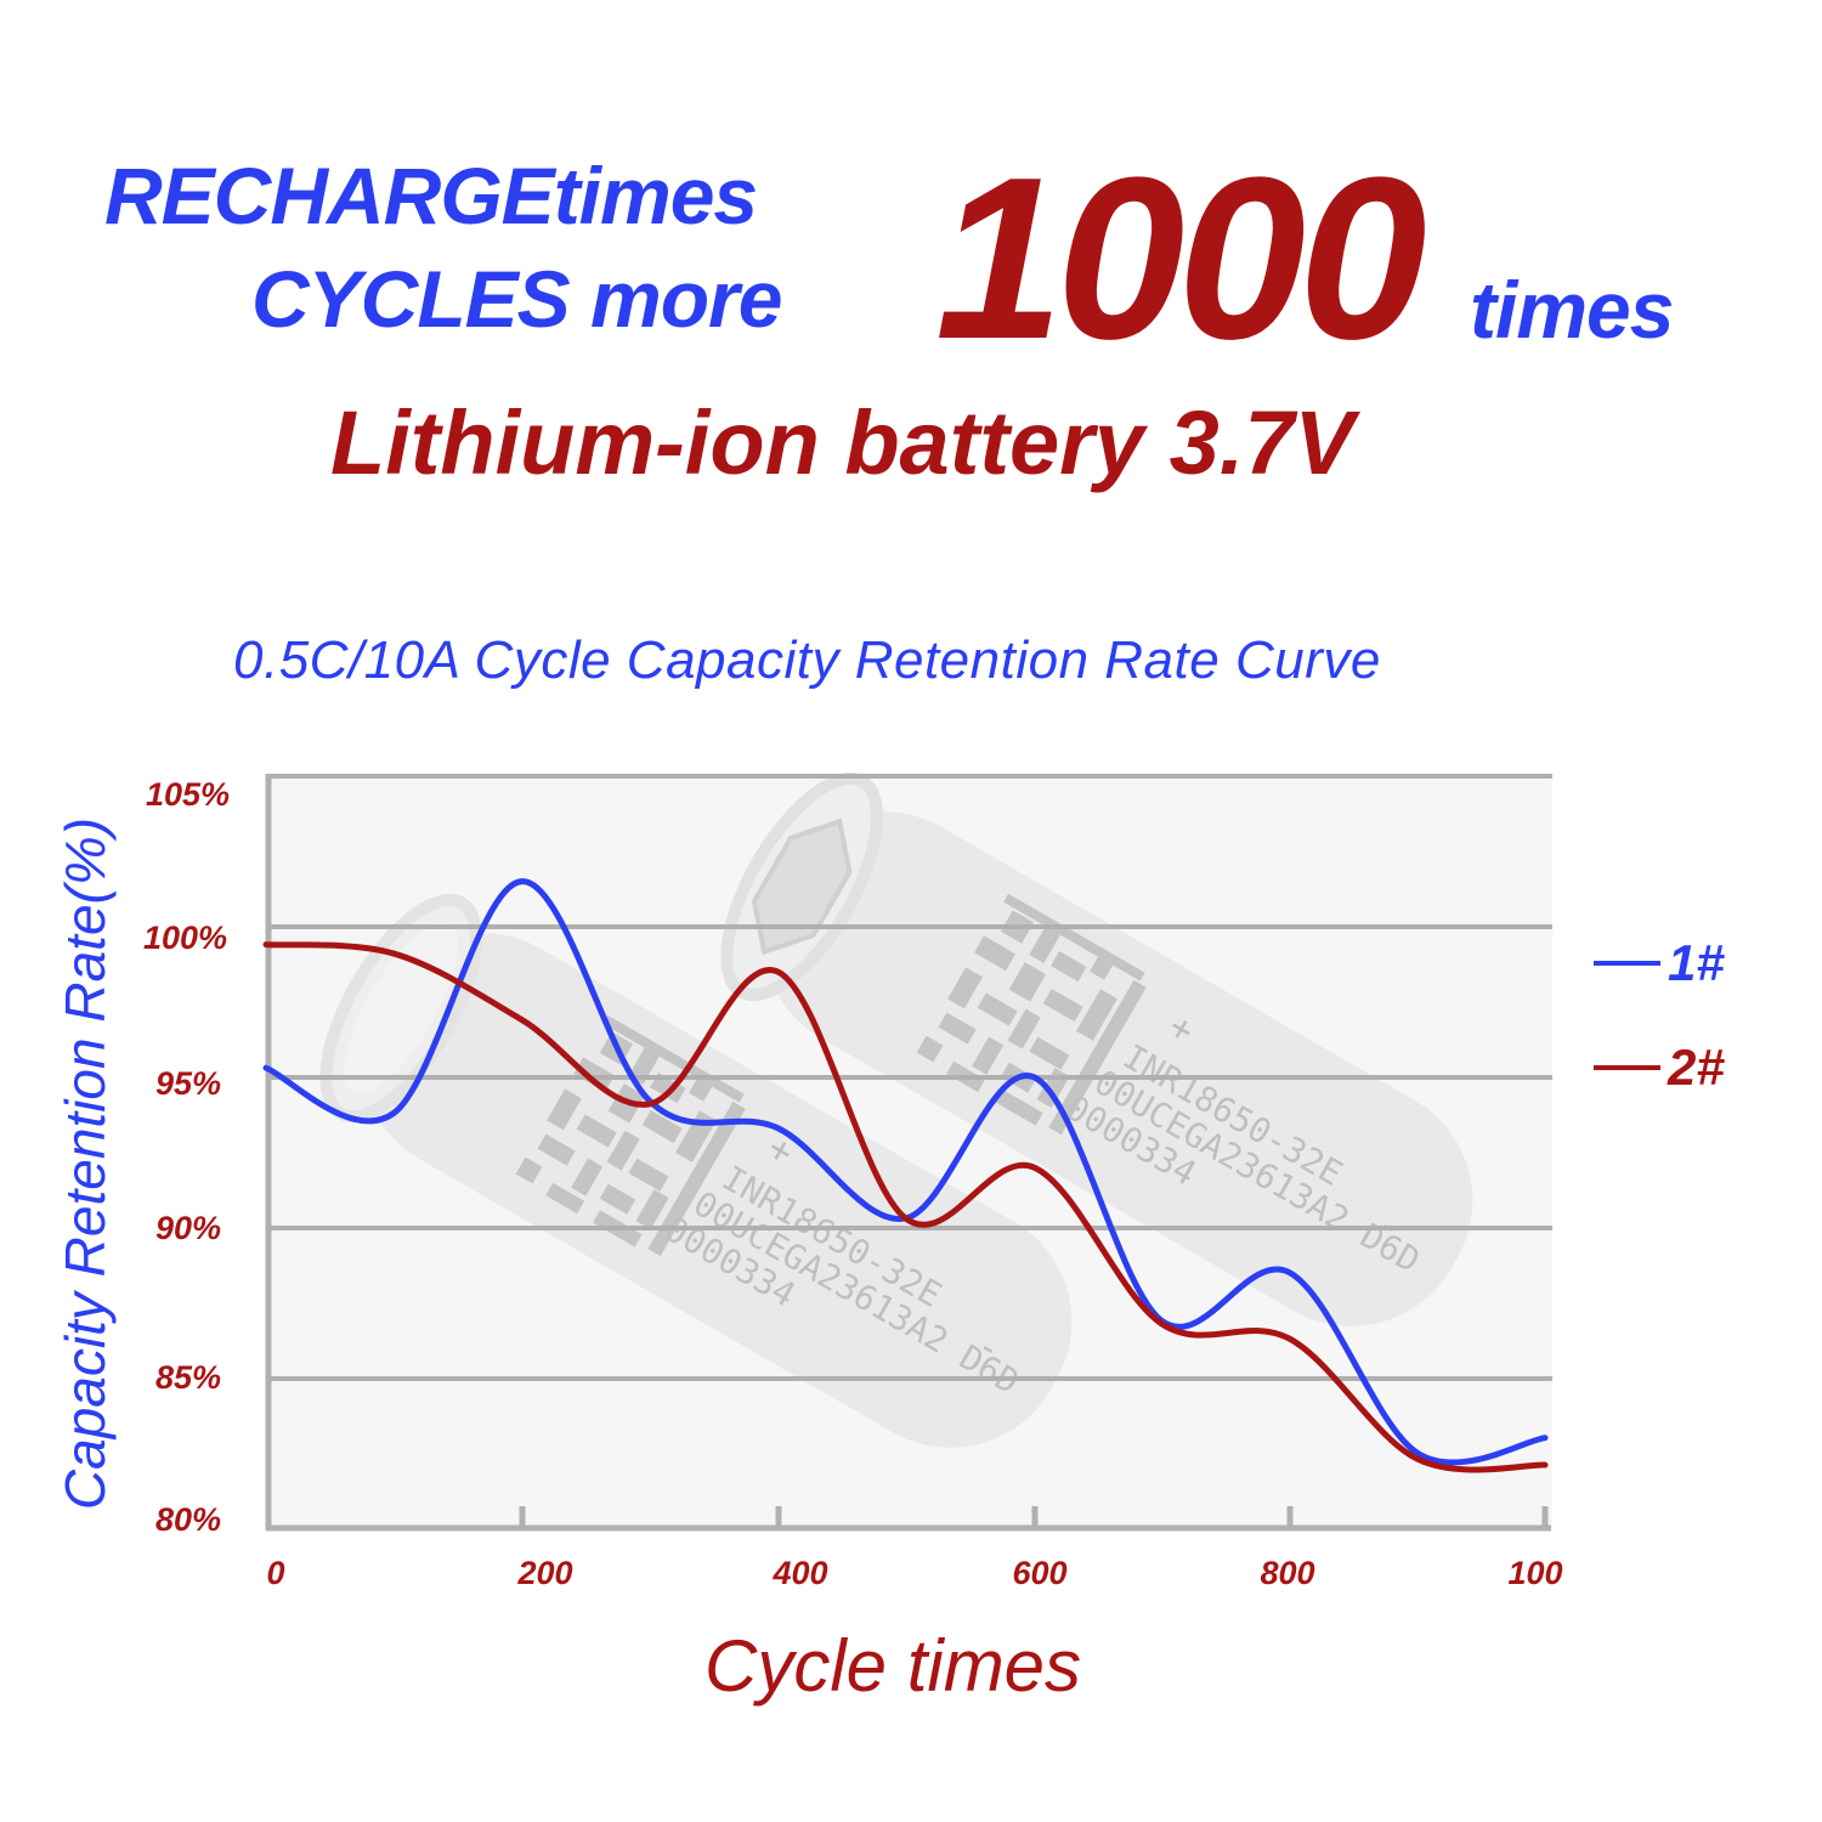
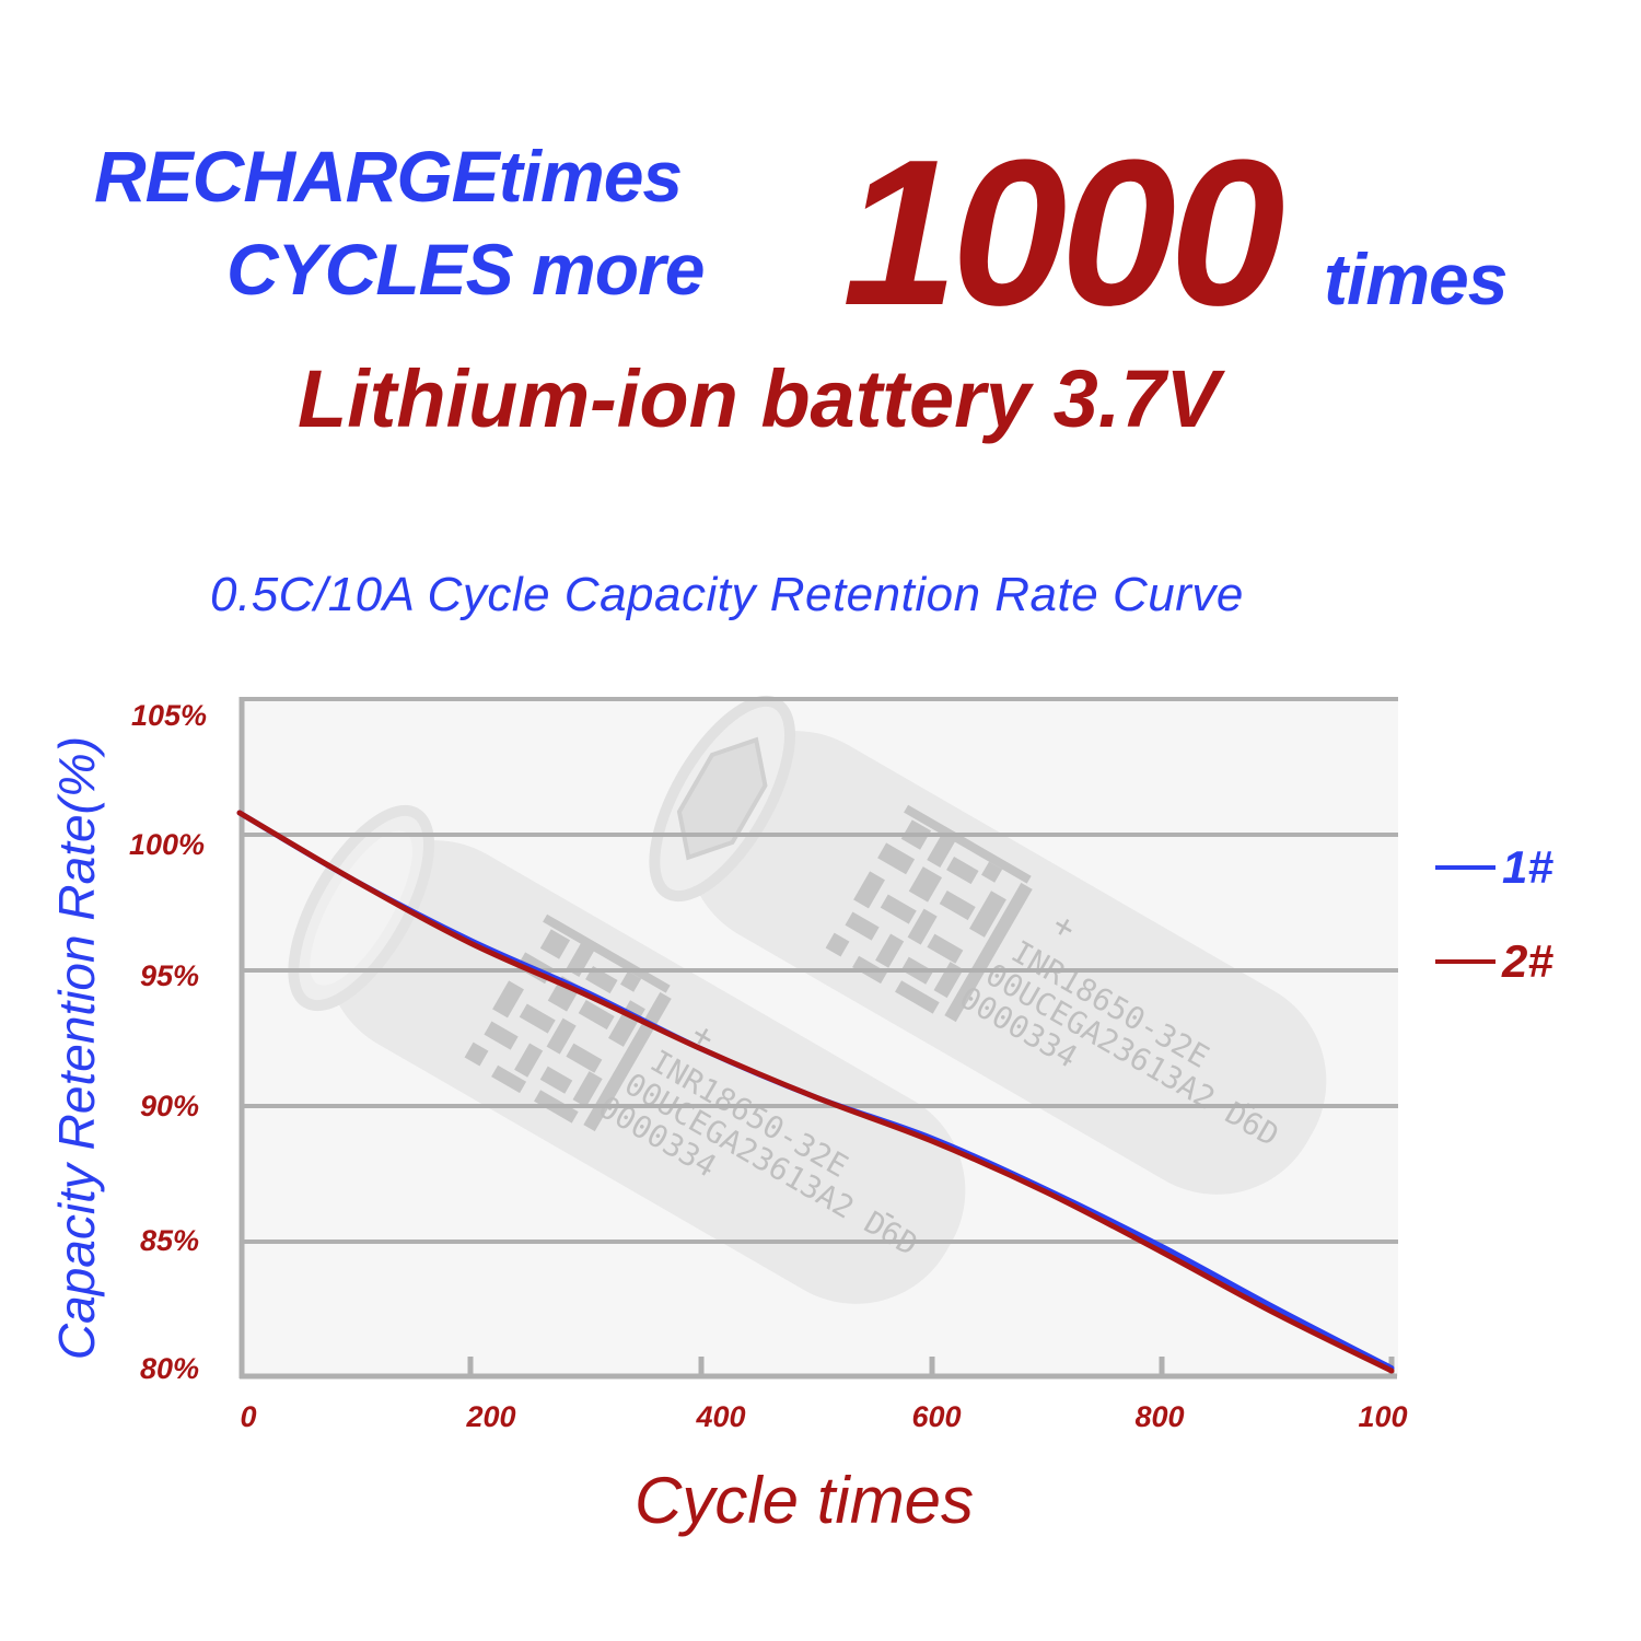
1#/0: 95.3% -> 100.8%
2#/0: 99.4% -> 100.8%
1#/100: 93.8% -> 98.3%
2#/100: 99.1% -> 98.3%
1#/200: 101.5% -> 96.1%
2#/200: 96.9% -> 96.0%
1#/400: 93.3% -> 92.1%
2#/400: 98.5% -> 92.1%
1#/600: 95.0% -> 88.8%
2#/600: 92.0% -> 88.7%
1#/800: 88.5% -> 84.8%
2#/800: 86.3% -> 84.6%
1#/1000: 83.0% -> 80.3%
2#/1000: 82.1% -> 80.2%
